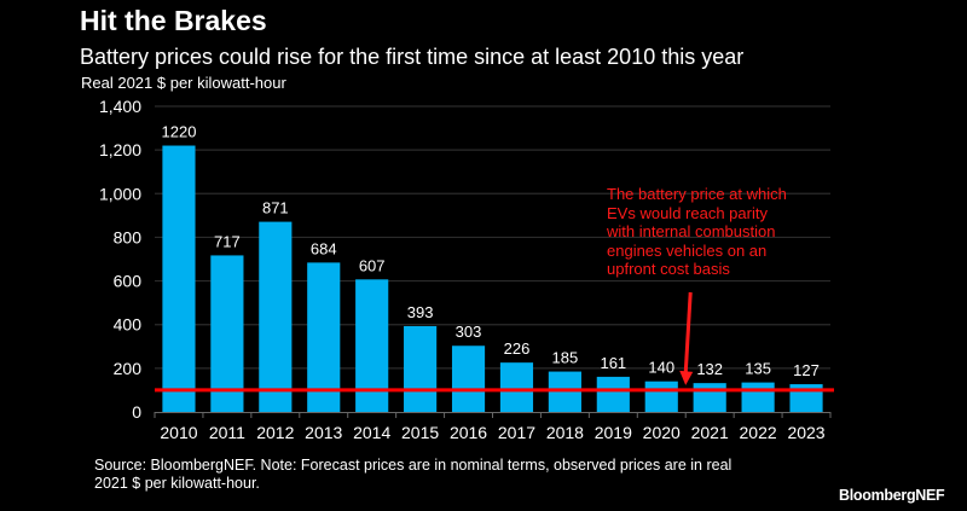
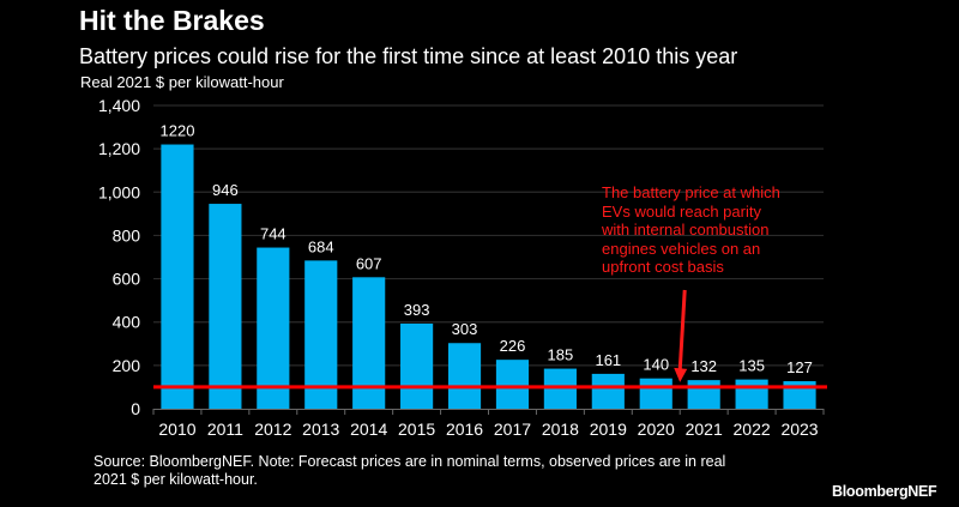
2011: 717 -> 946
2012: 871 -> 744
